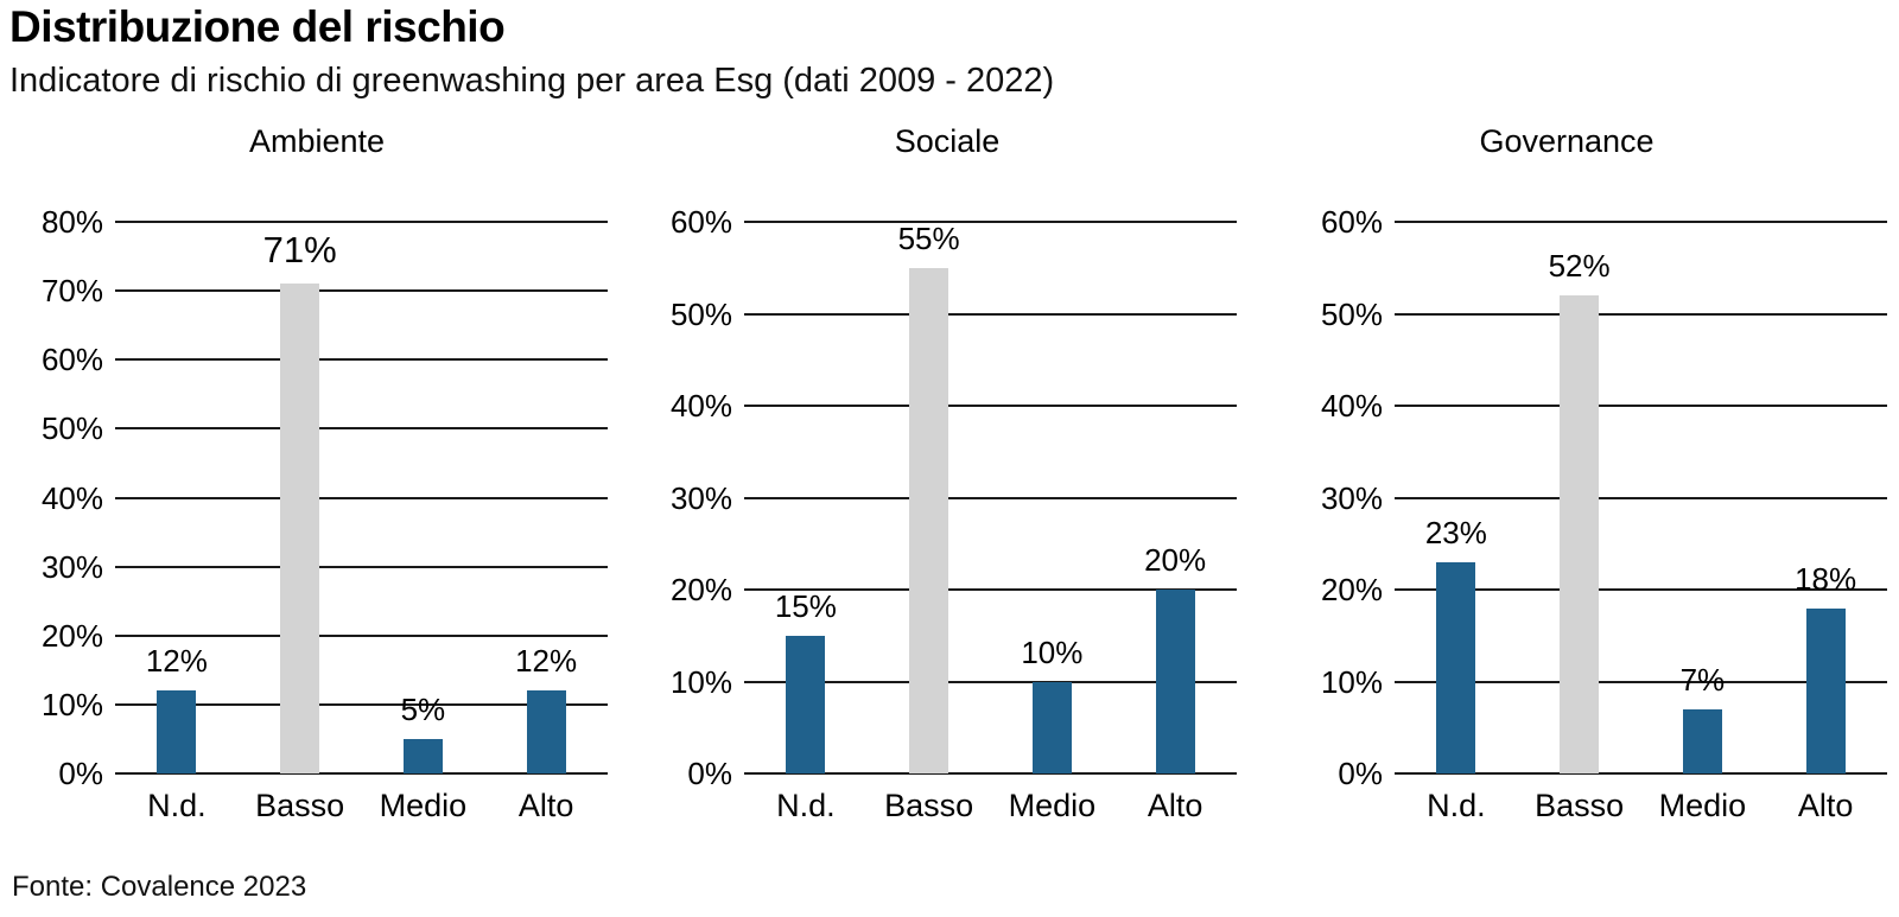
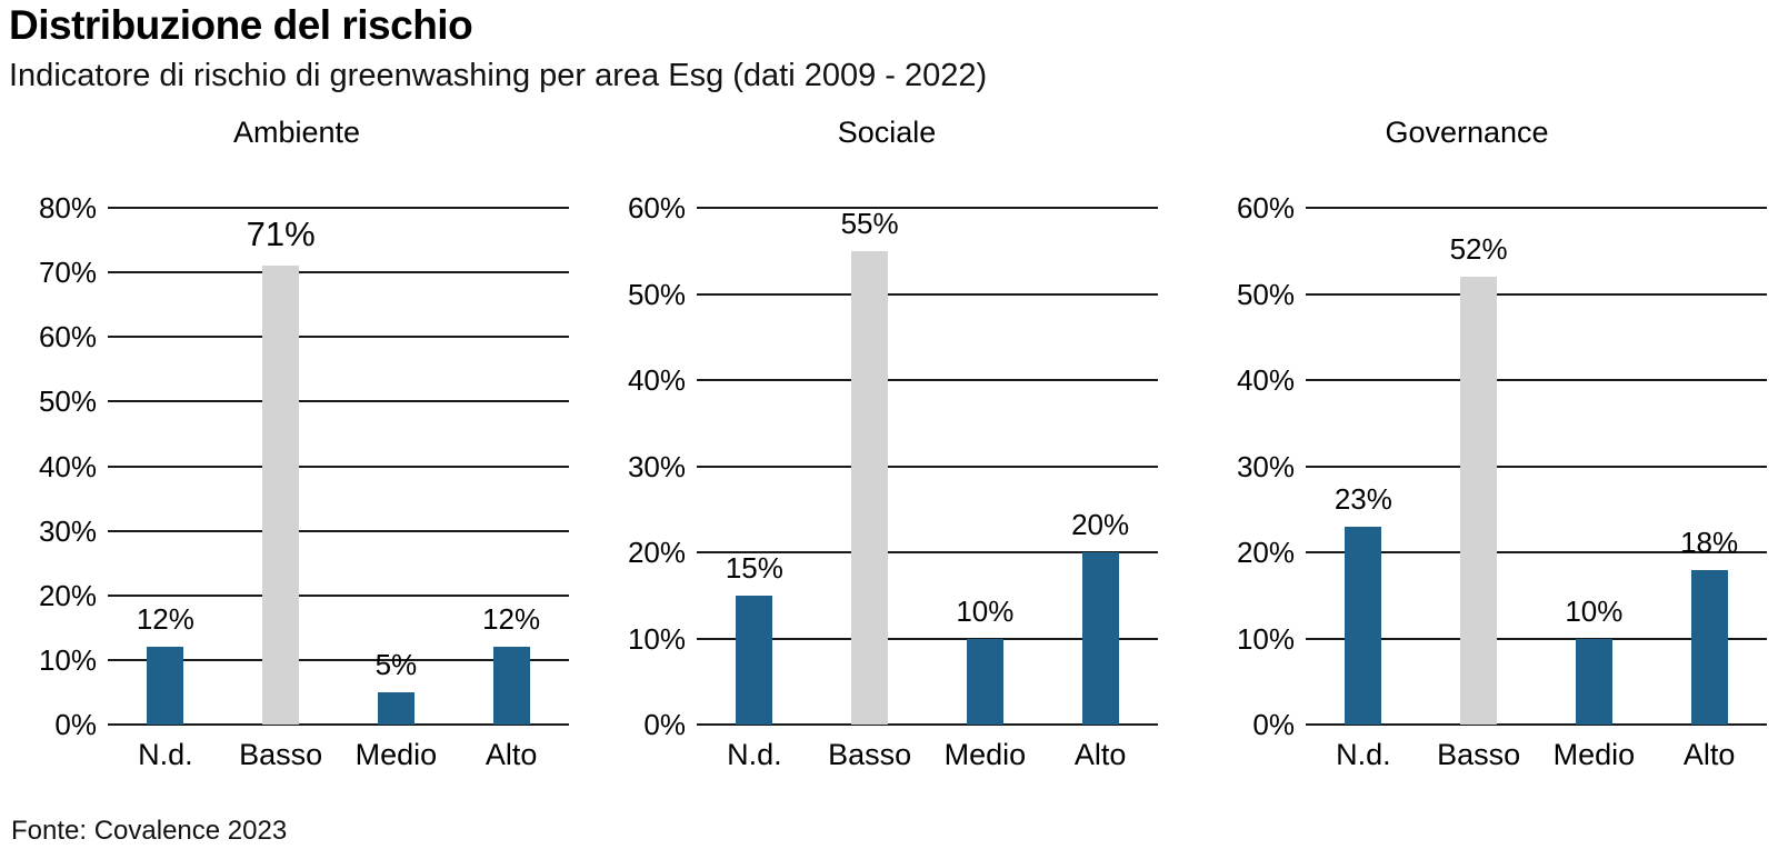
Governance/Medio: 7% -> 10%
